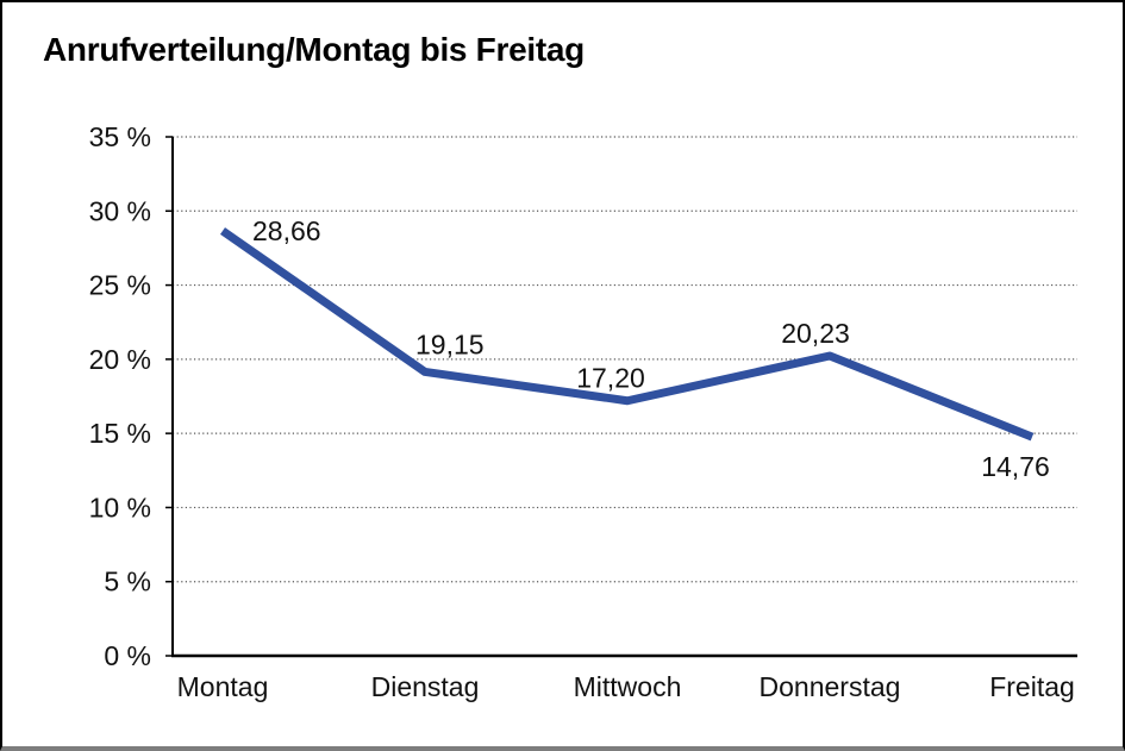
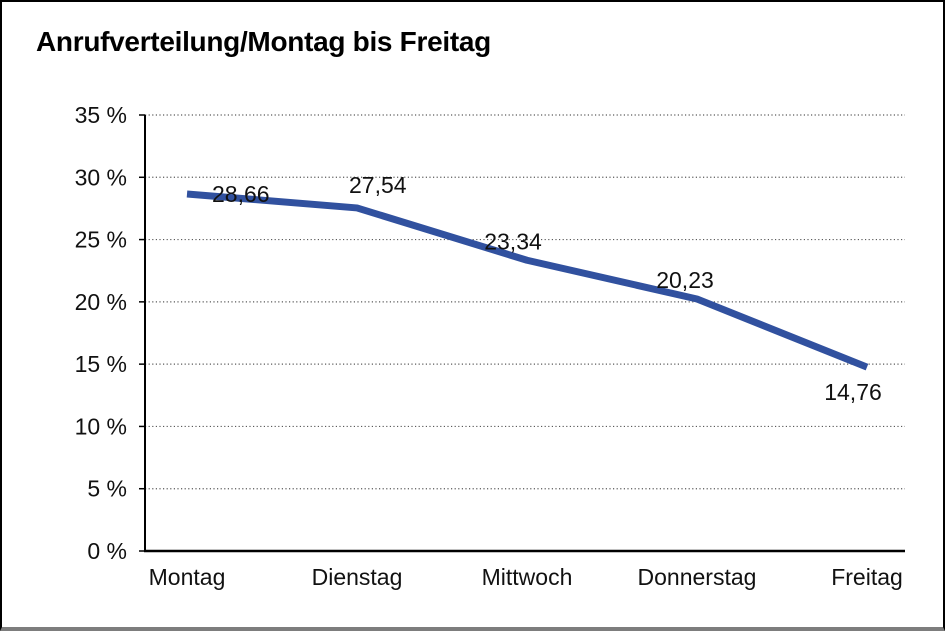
Dienstag: 19,15 -> 27,54
Mittwoch: 17,20 -> 23,34
